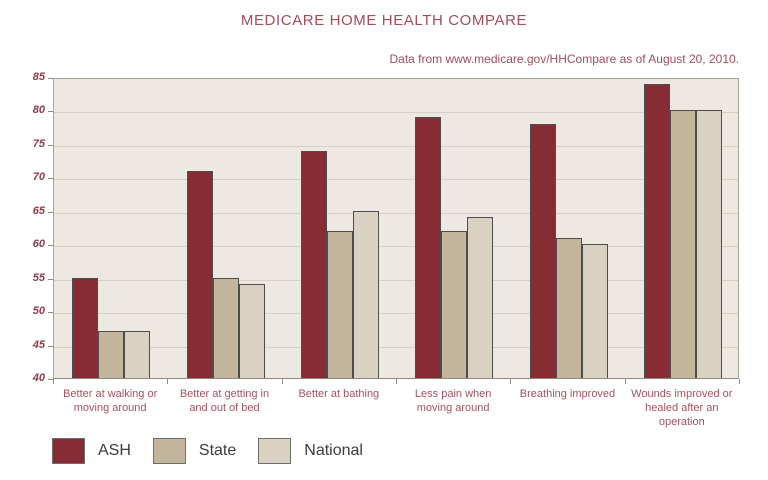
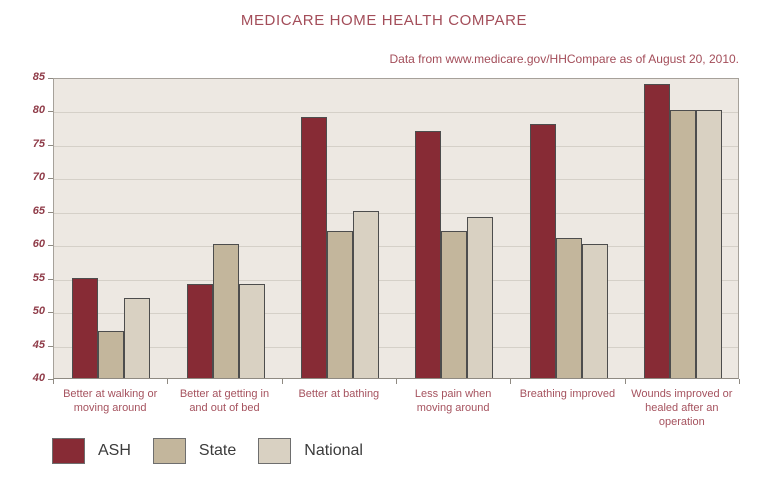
National/Better at walking or moving around: 47 -> 52
ASH/Better at getting in and out of bed: 71 -> 54
State/Better at getting in and out of bed: 55 -> 60
ASH/Better at bathing: 74 -> 79
ASH/Less pain when moving around: 79 -> 77
